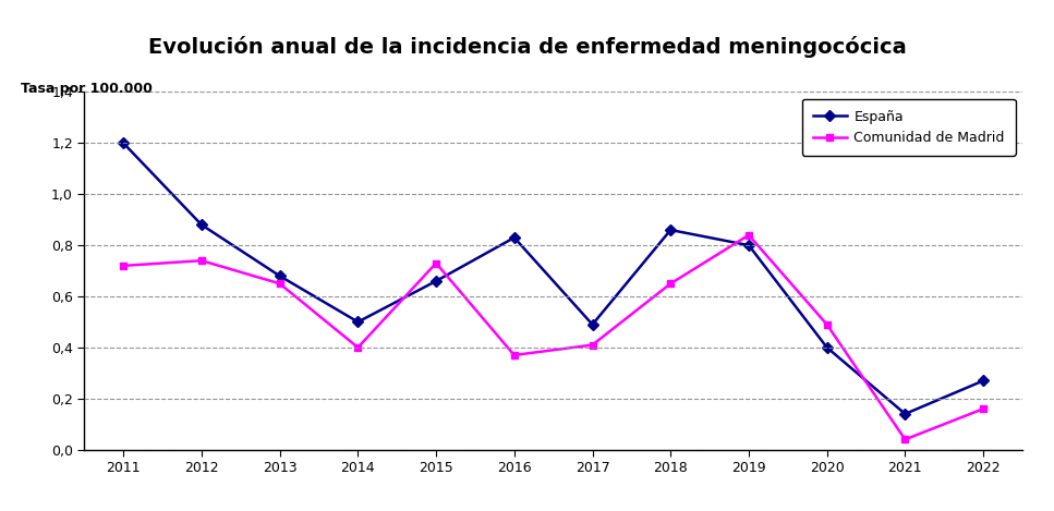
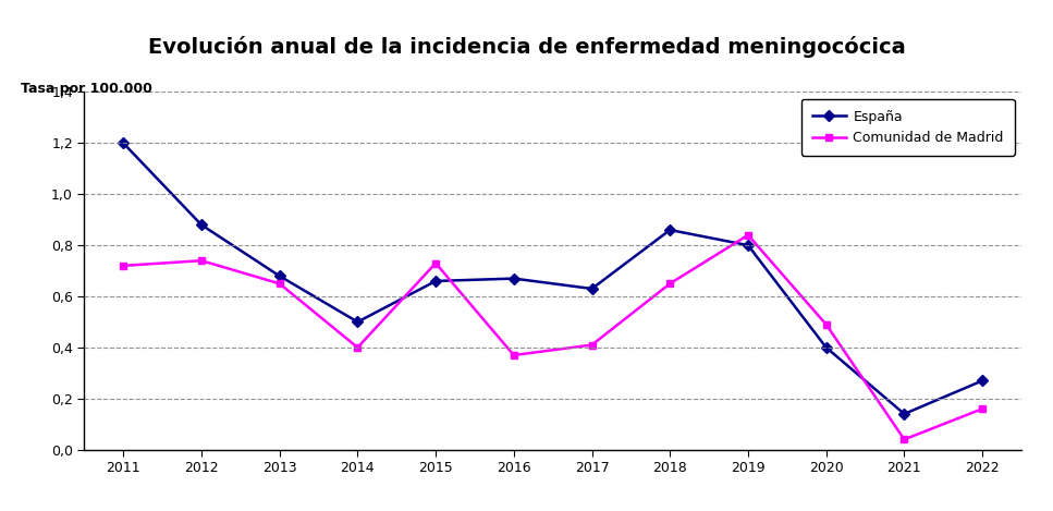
España/2016: 0,83 -> 0,67
España/2017: 0,49 -> 0,63
